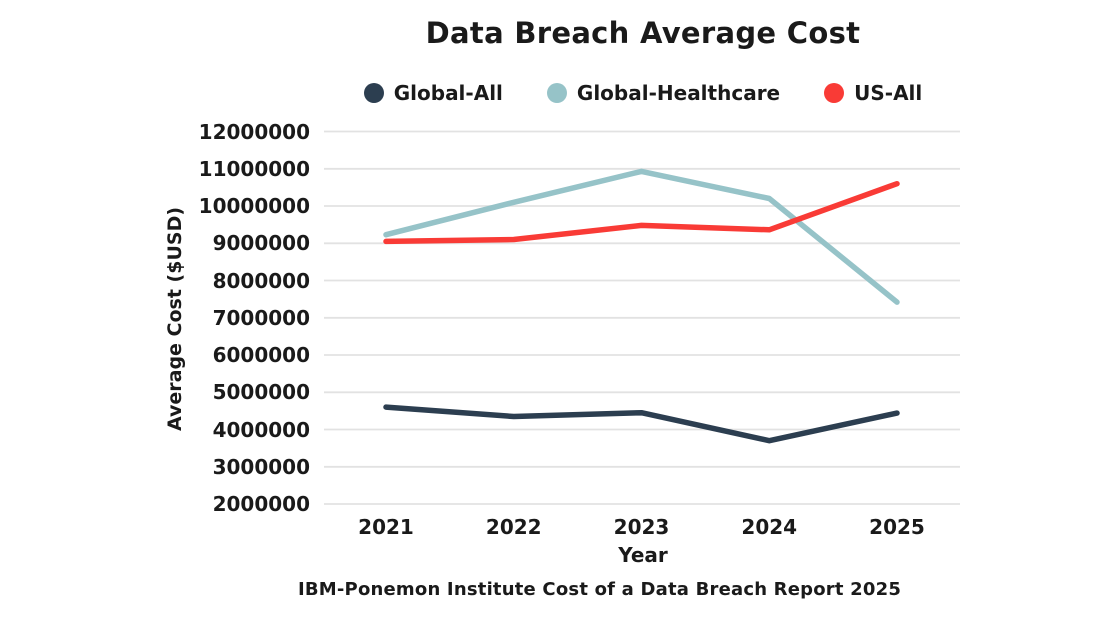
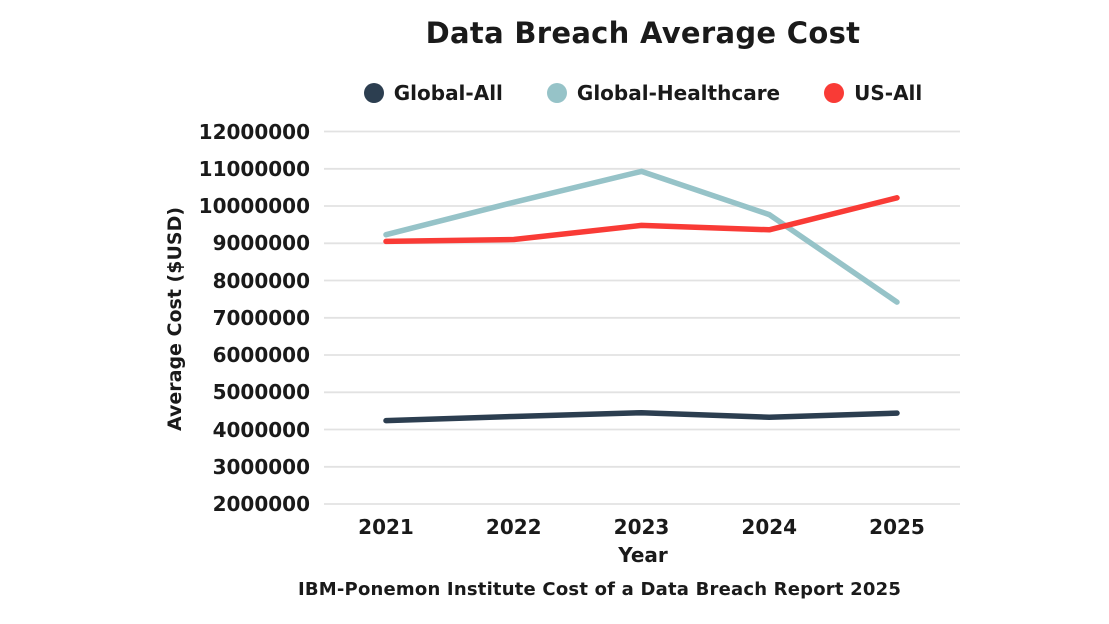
Global-All/2021: 4600000 -> 4200000
Global-All/2024: 3700000 -> 4300000
Global-Healthcare/2024: 10200000 -> 9800000
US-All/2025: 10600000 -> 10200000
